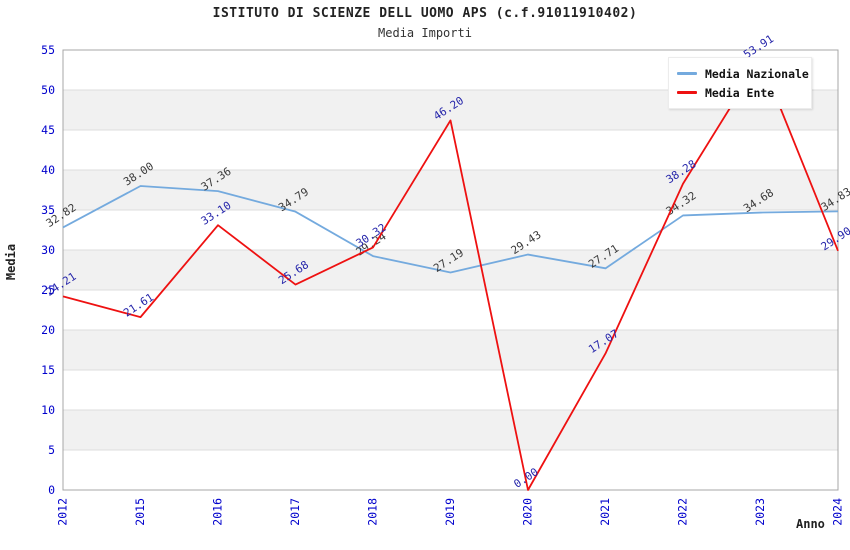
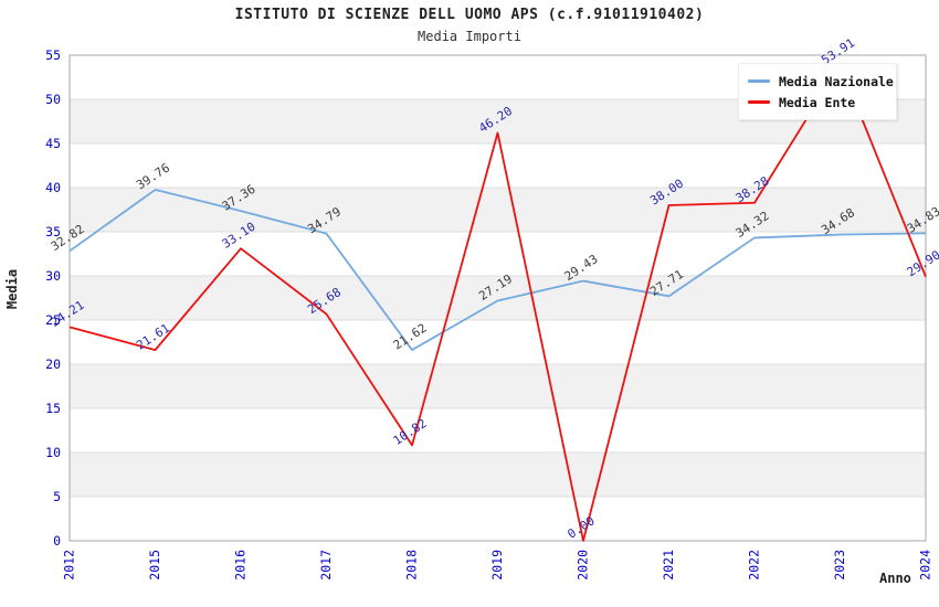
Media Nazionale/2015: 38.00 -> 39.76
Media Nazionale/2018: 29.24 -> 21.62
Media Ente/2018: 30.32 -> 10.82
Media Ente/2021: 17.07 -> 38.00
